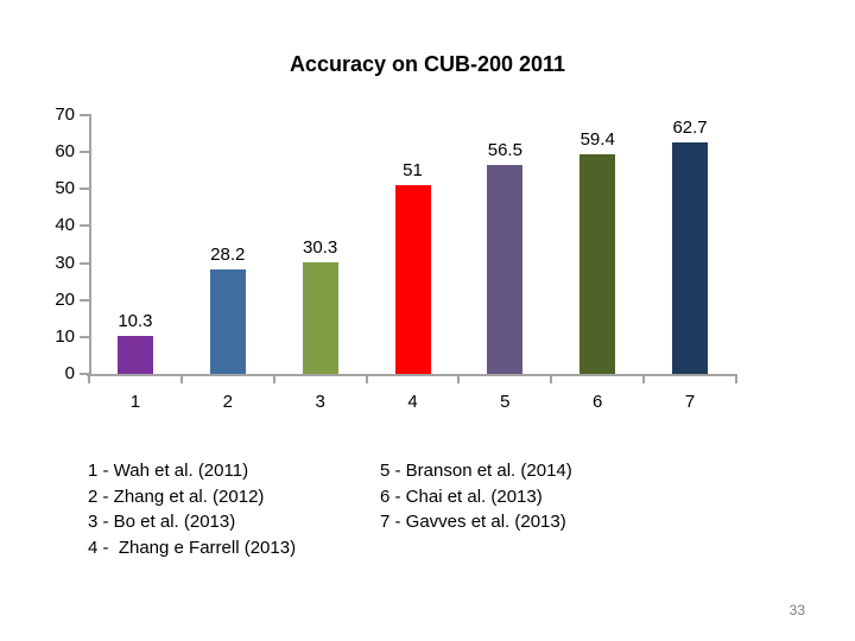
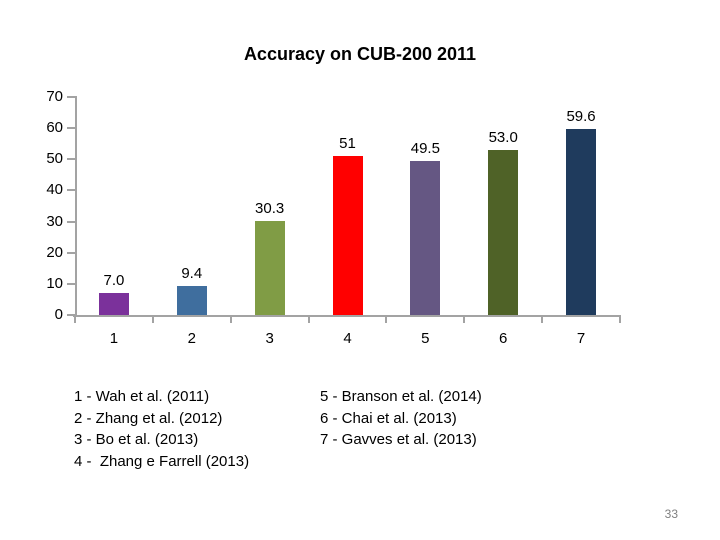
1: 10.3 -> 7.0
2: 28.2 -> 9.4
5: 56.5 -> 49.5
6: 59.4 -> 53.0
7: 62.7 -> 59.6
